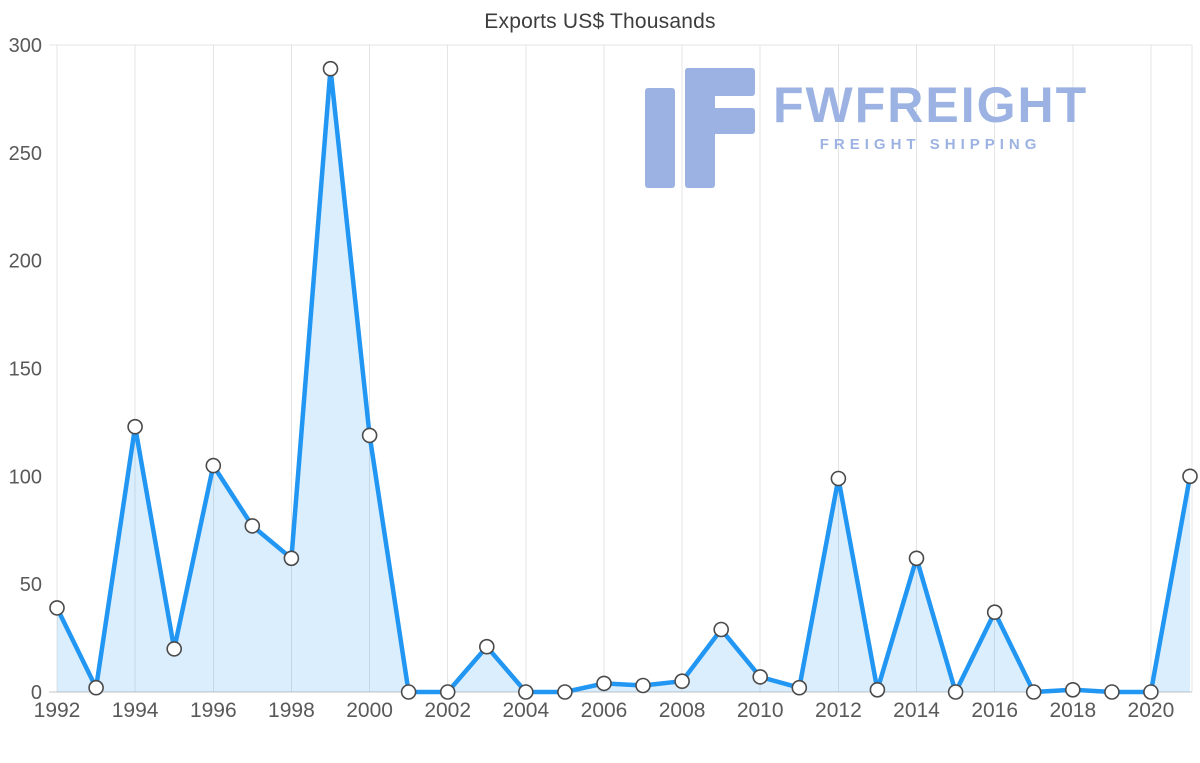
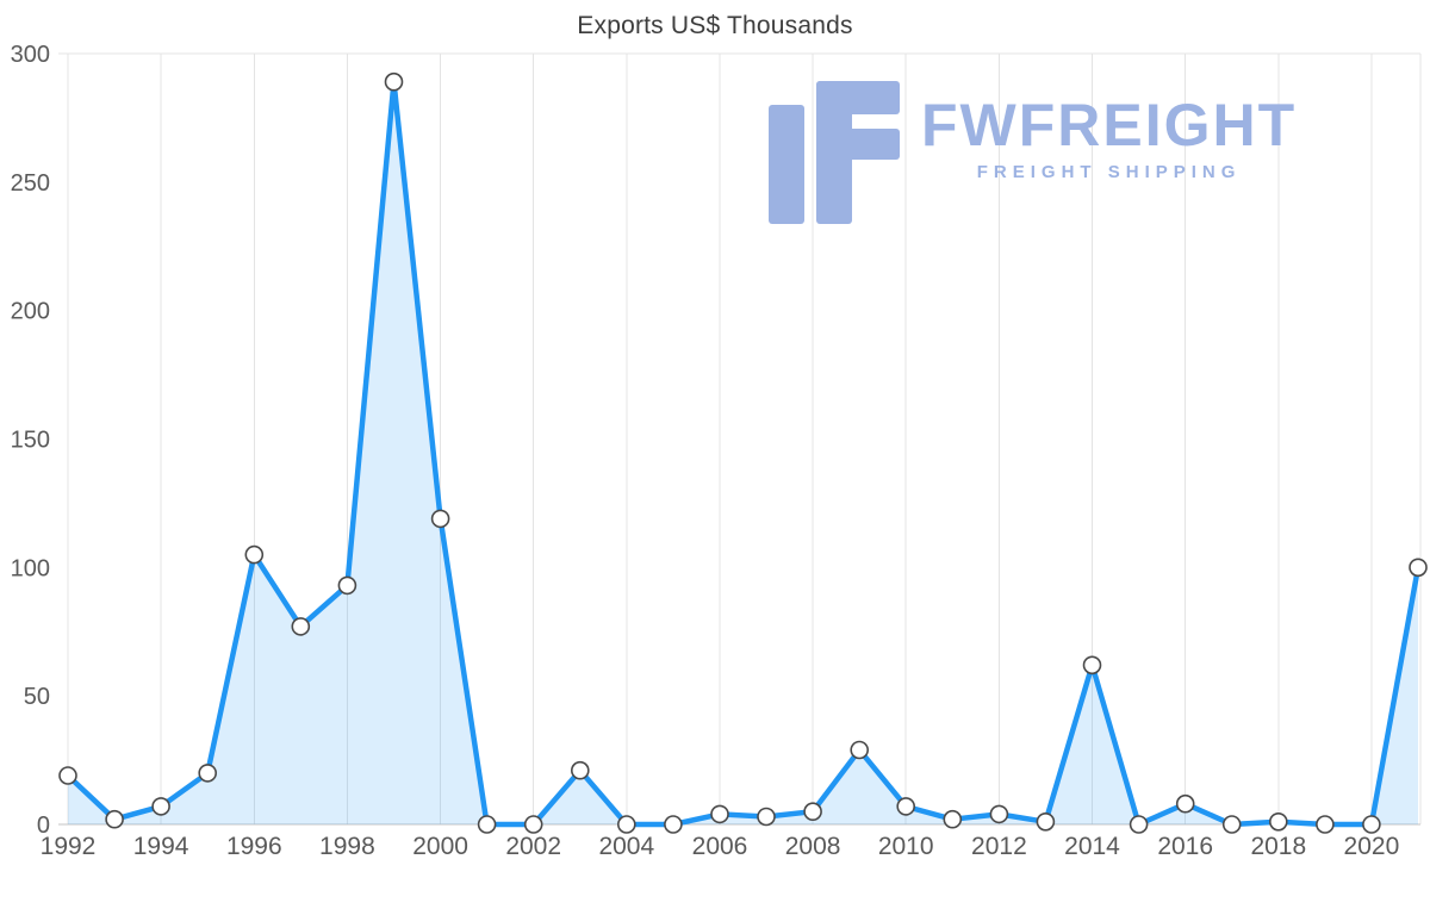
1992: 39 -> 19
1994: 123 -> 7
1998: 62 -> 93
2012: 99 -> 4
2016: 37 -> 8
